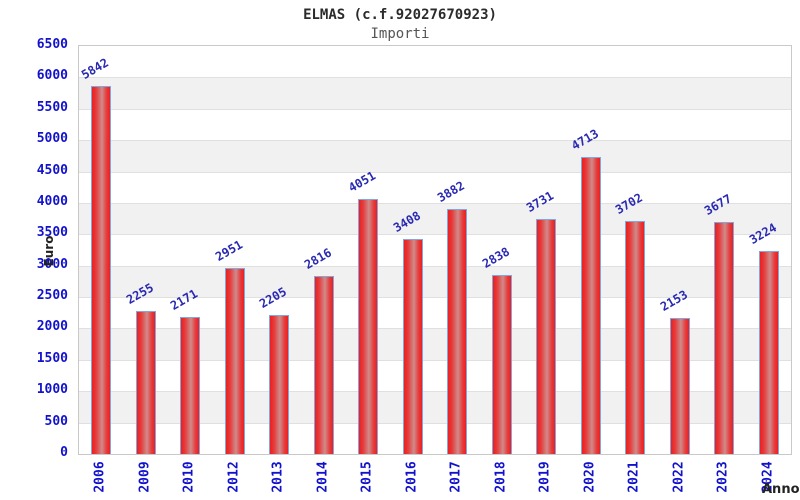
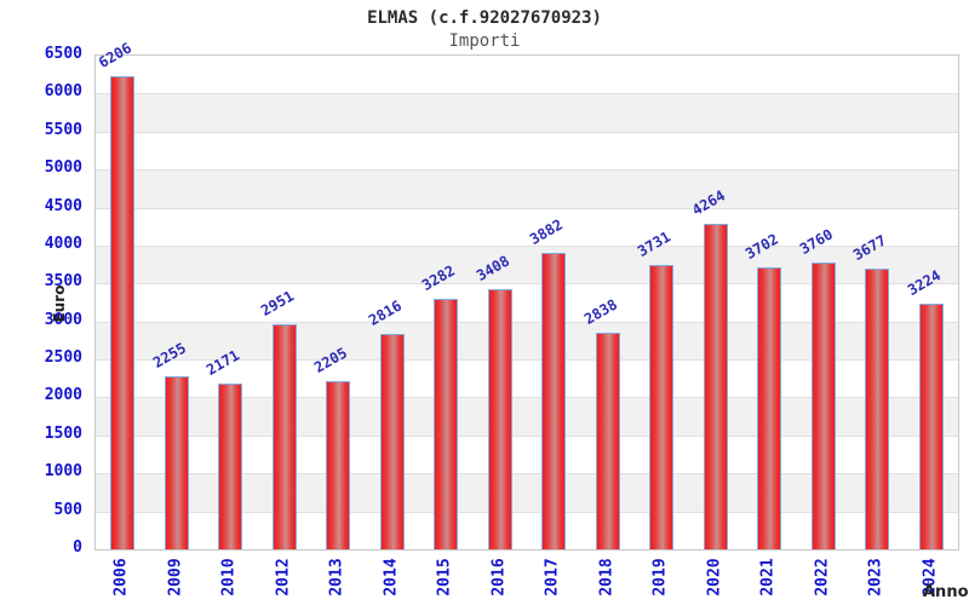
2006: 5842 -> 6206
2015: 4051 -> 3282
2020: 4713 -> 4264
2022: 2153 -> 3760
